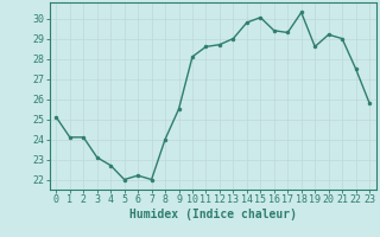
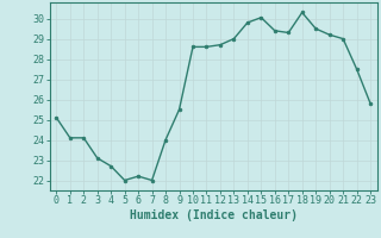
10: 28.1 -> 28.6
19: 28.6 -> 29.5
